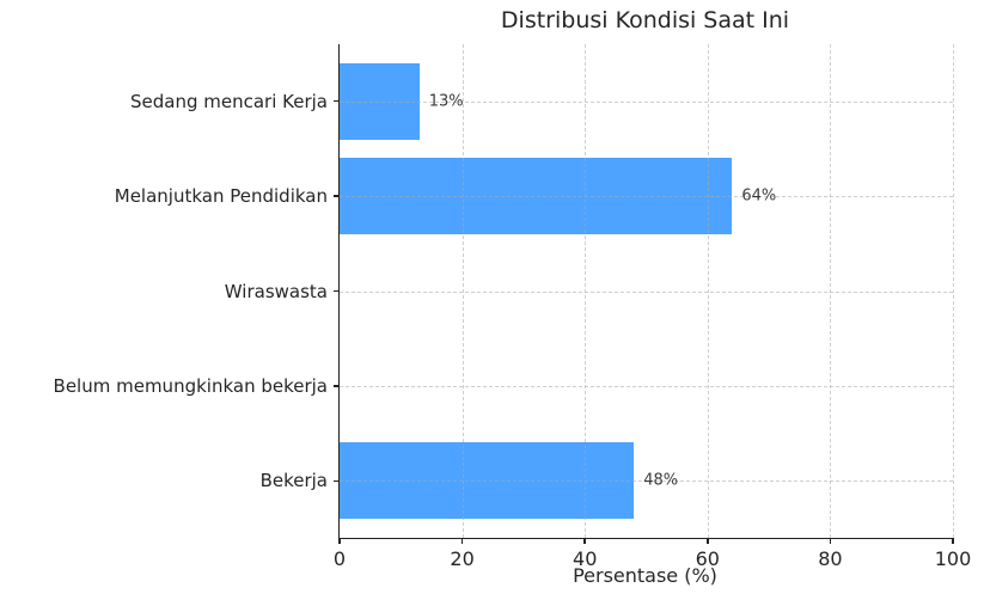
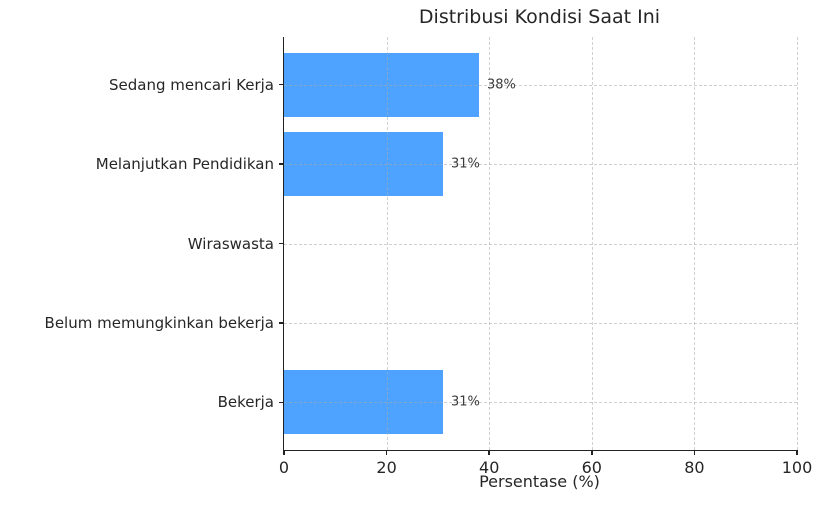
Sedang mencari Kerja: 13% -> 38%
Melanjutkan Pendidikan: 64% -> 31%
Bekerja: 48% -> 31%
